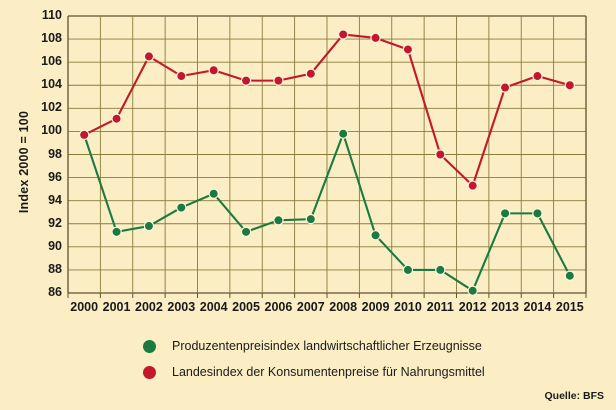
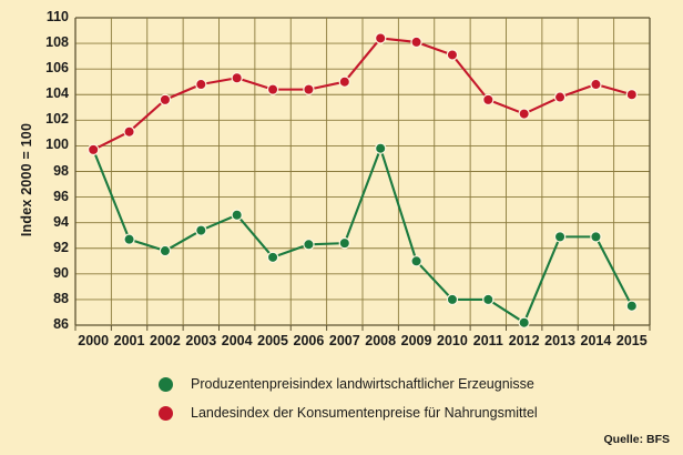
Produzentenpreisindex landwirtschaftlicher Erzeugnisse/2001: 91.3 -> 92.7
Landesindex der Konsumentenpreise für Nahrungsmittel/2002: 106.5 -> 103.6
Landesindex der Konsumentenpreise für Nahrungsmittel/2011: 98.0 -> 103.6
Landesindex der Konsumentenpreise für Nahrungsmittel/2012: 95.3 -> 102.5
